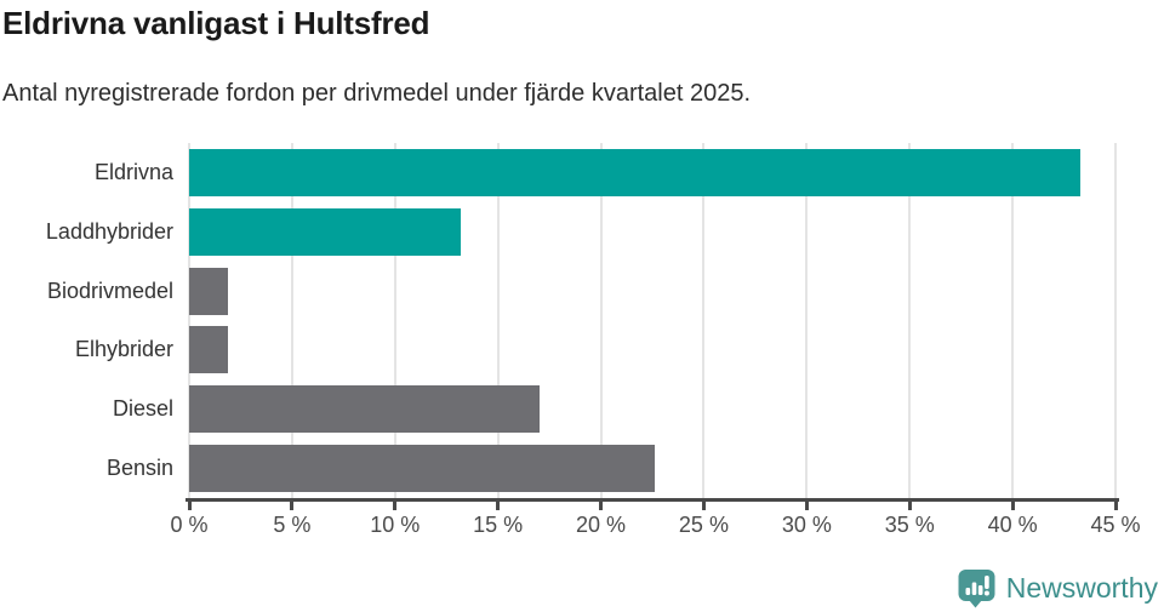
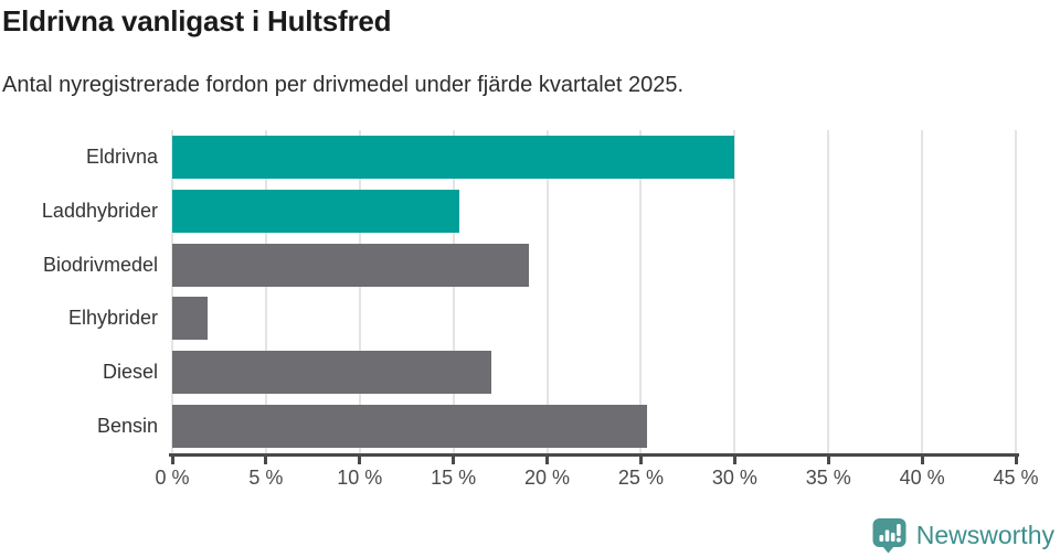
Eldrivna: 43.3% -> 30.0%
Laddhybrider: 13.2% -> 15.3%
Biodrivmedel: 1.9% -> 19.0%
Bensin: 22.6% -> 25.3%
